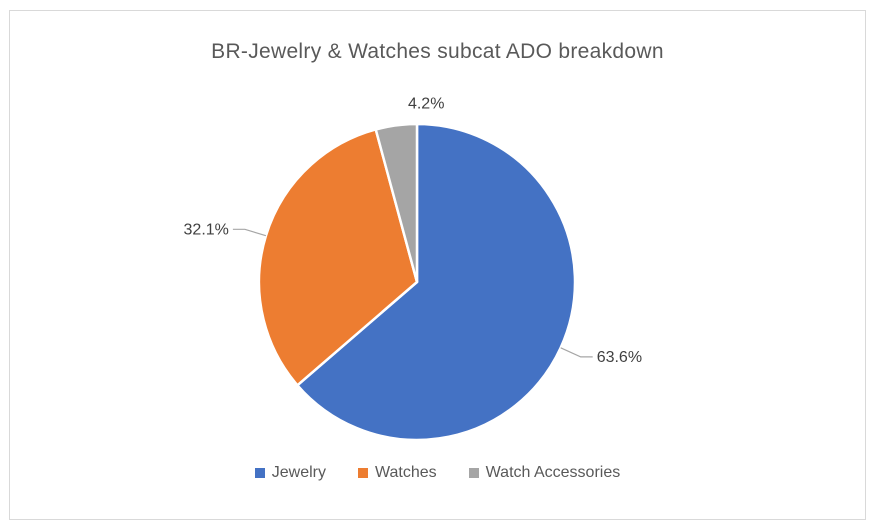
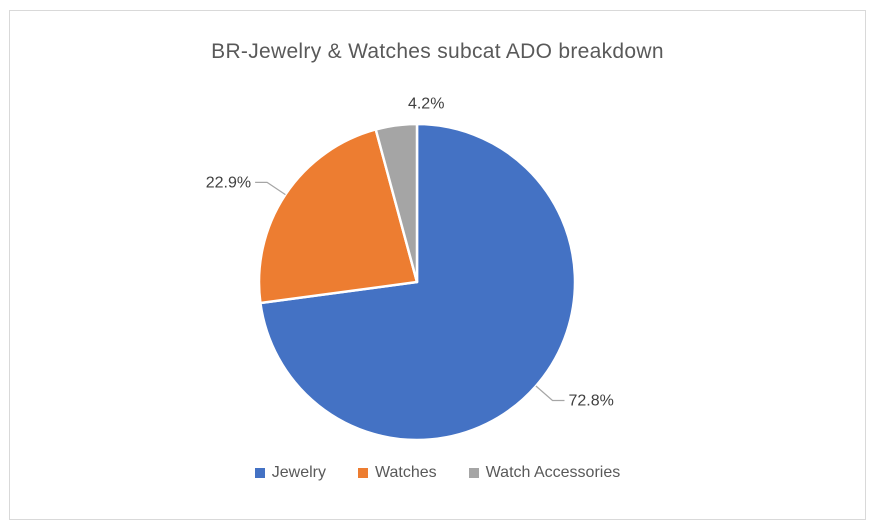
Jewelry: 63.6% -> 72.8%
Watches: 32.1% -> 22.9%
